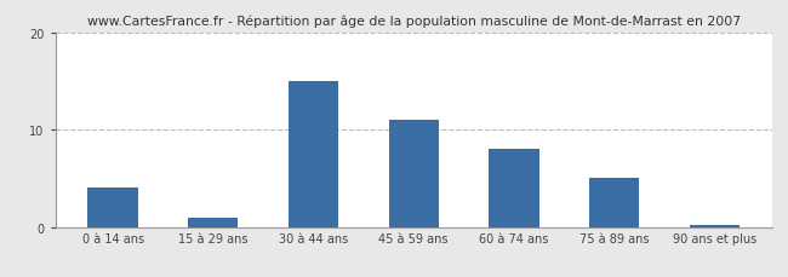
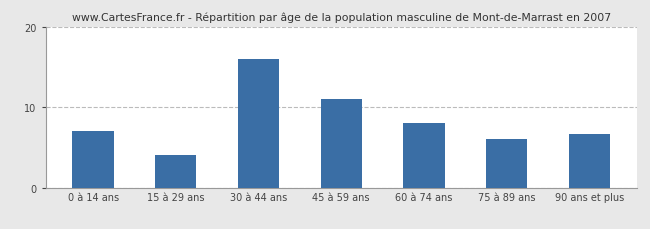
0 à 14 ans: 4.0 -> 7.0
15 à 29 ans: 1.0 -> 4.0
30 à 44 ans: 15.0 -> 16.0
75 à 89 ans: 5.0 -> 6.0
90 ans et plus: 0.2 -> 6.6
